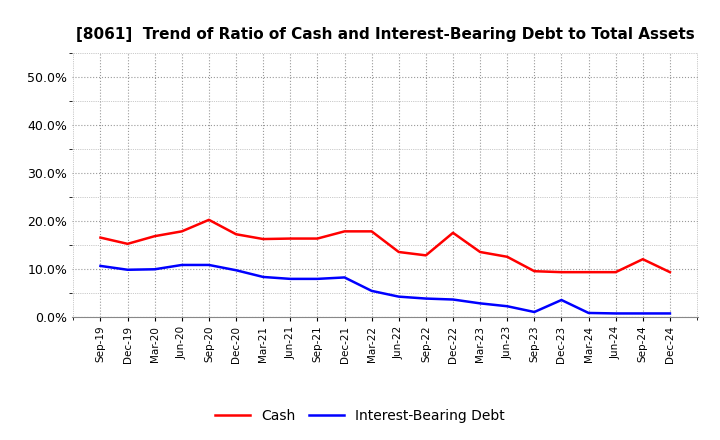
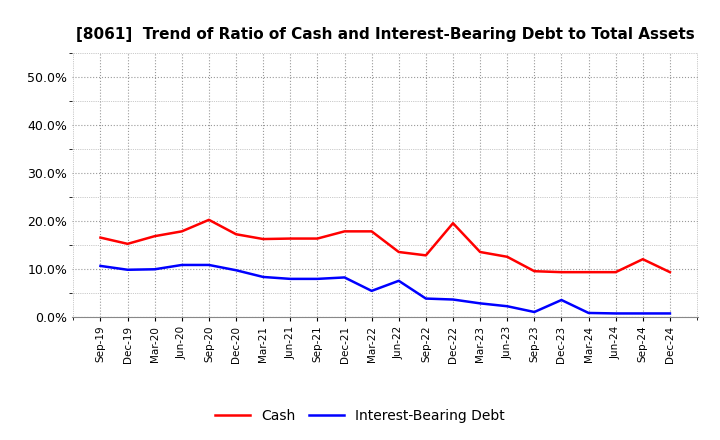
Interest-Bearing Debt/Jun-22: 4.2% -> 7.5%
Cash/Dec-22: 17.5% -> 19.5%
